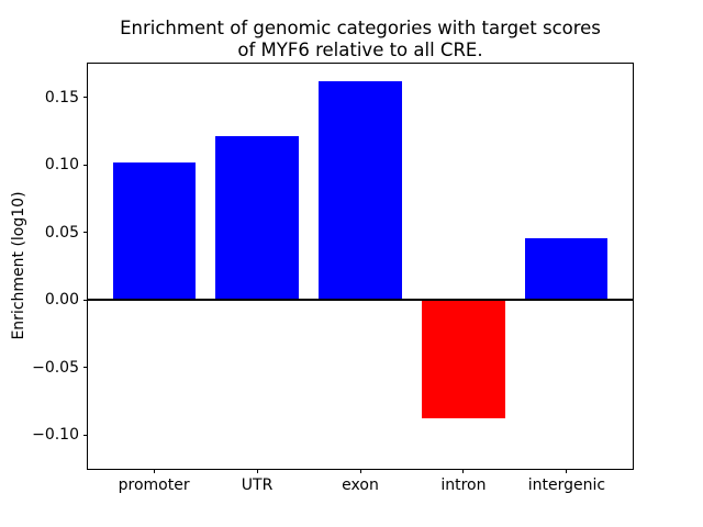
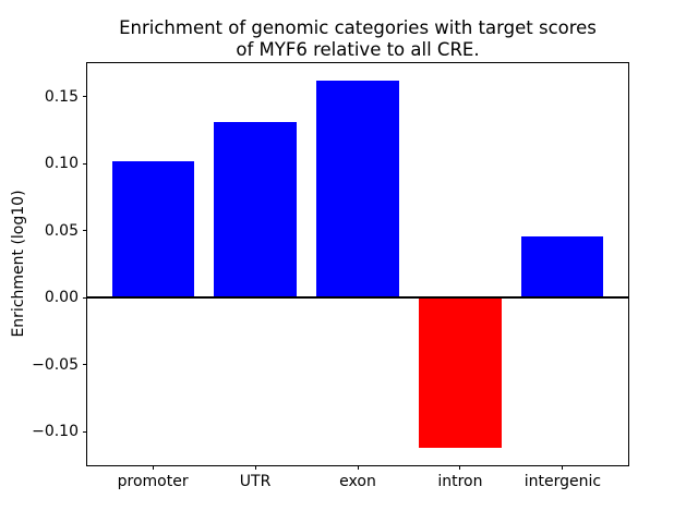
UTR: 0.121 -> 0.131
intron: -0.088 -> -0.112
